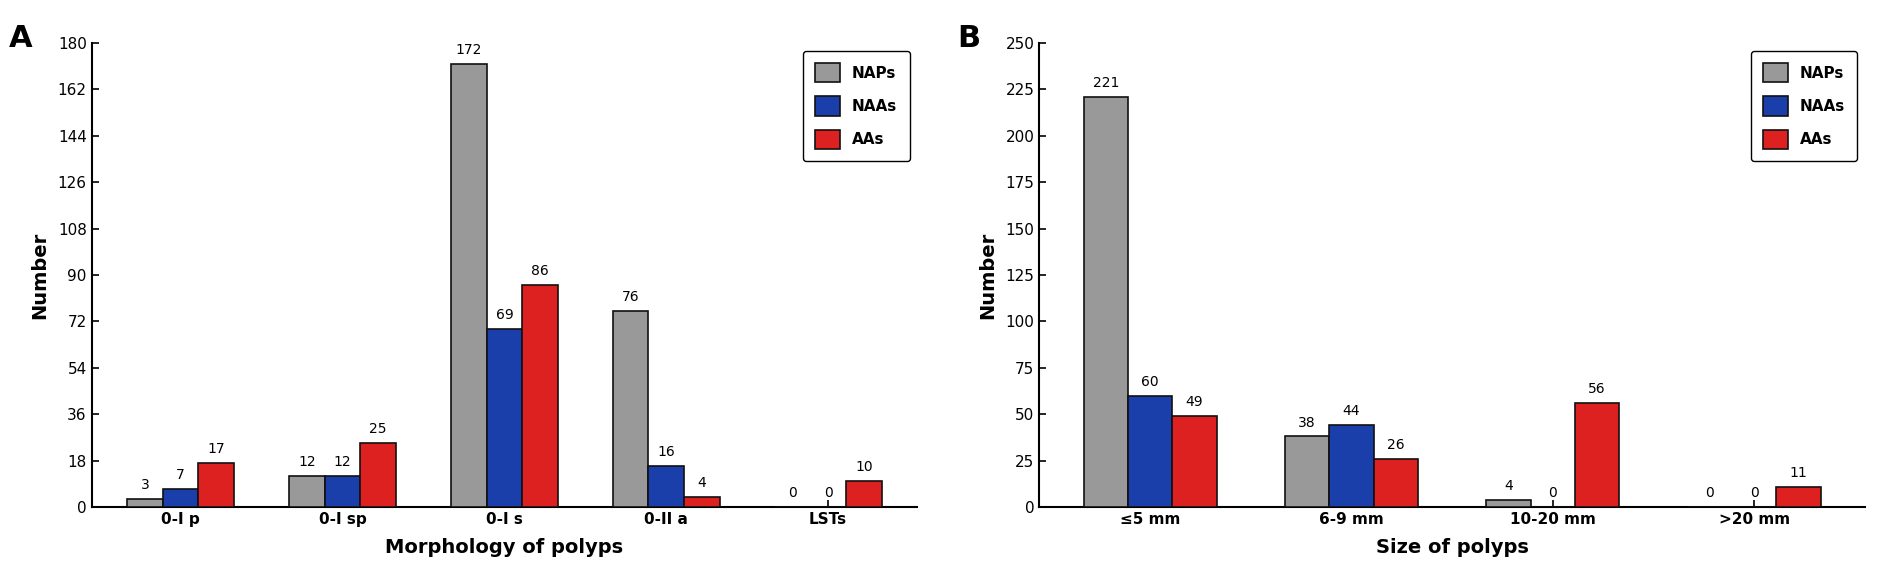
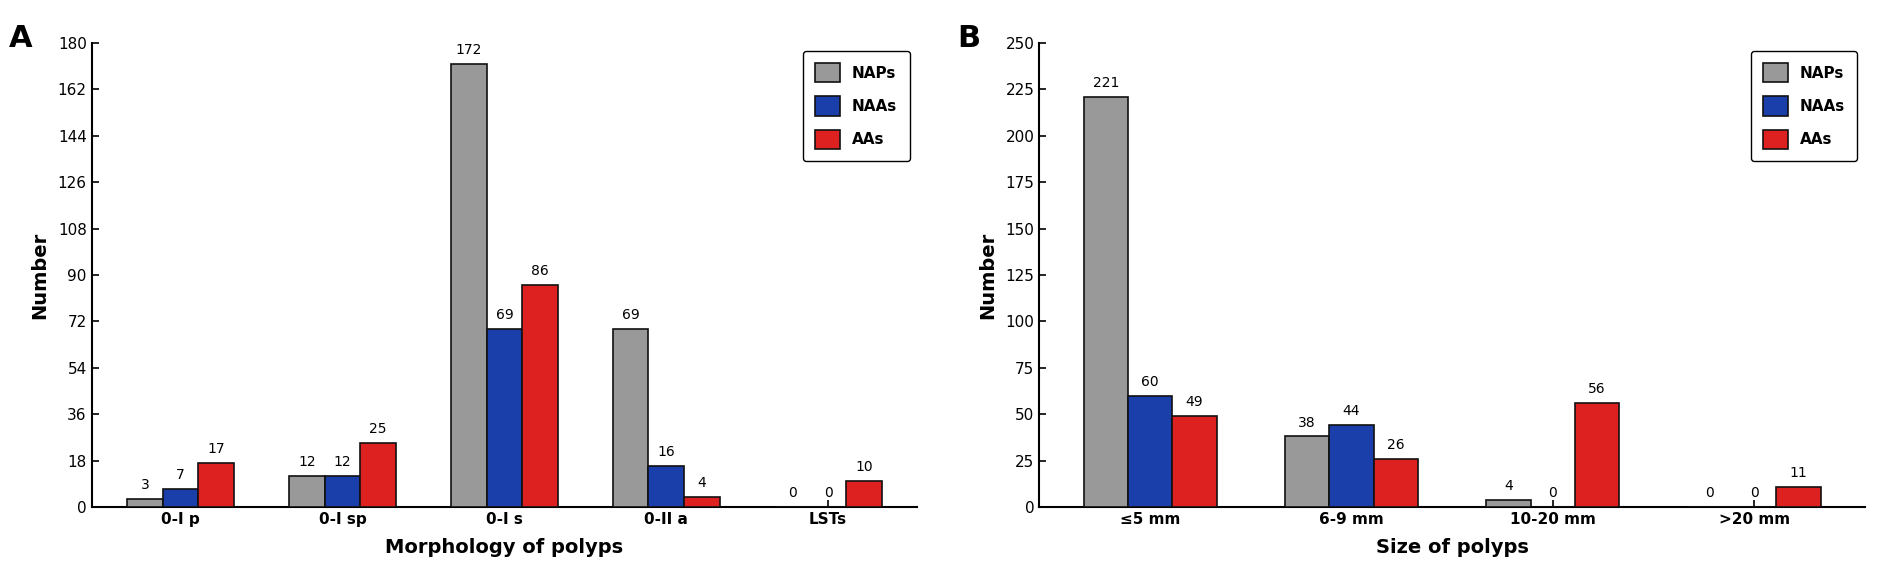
NAPs/0-II a: 76 -> 69
